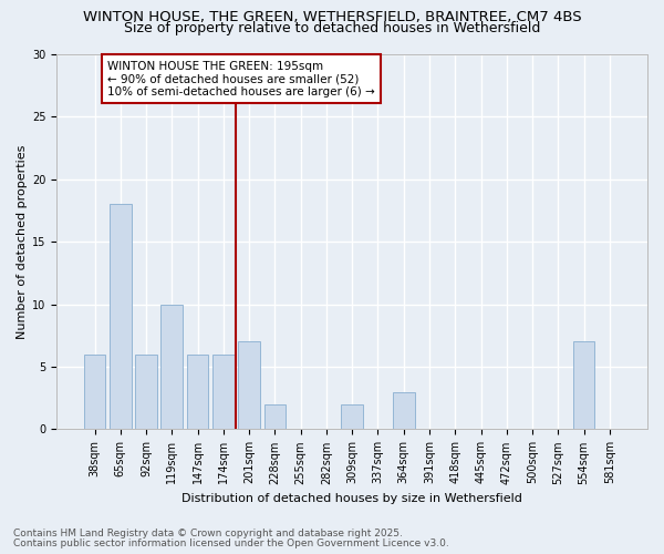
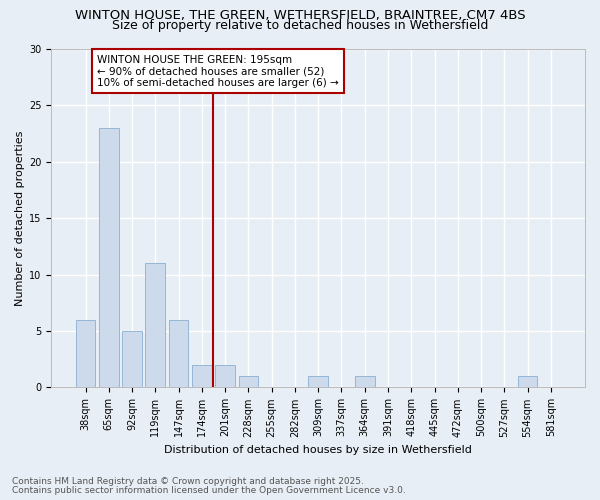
65sqm: 18 -> 23
92sqm: 6 -> 5
119sqm: 10 -> 11
174sqm: 6 -> 2
201sqm: 7 -> 2
228sqm: 2 -> 1
309sqm: 2 -> 1
364sqm: 3 -> 1
554sqm: 7 -> 1
